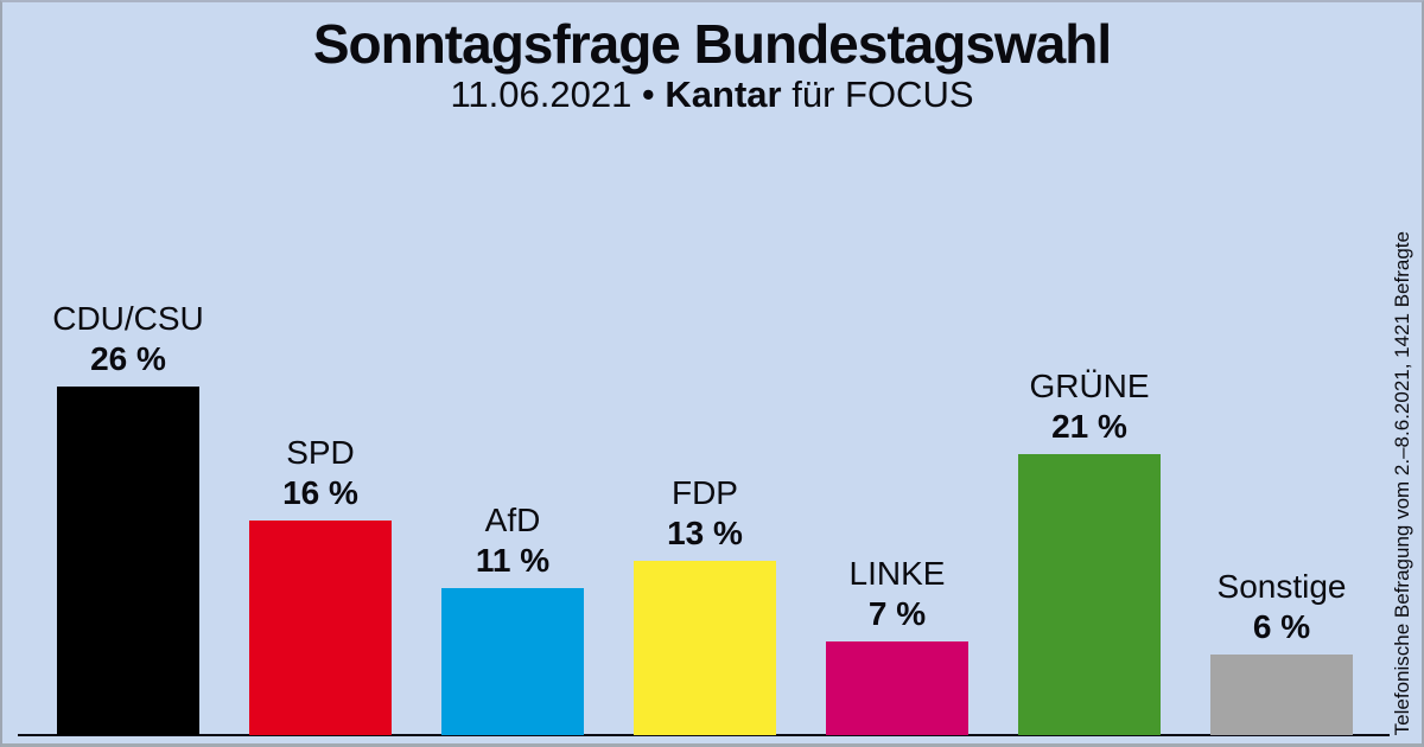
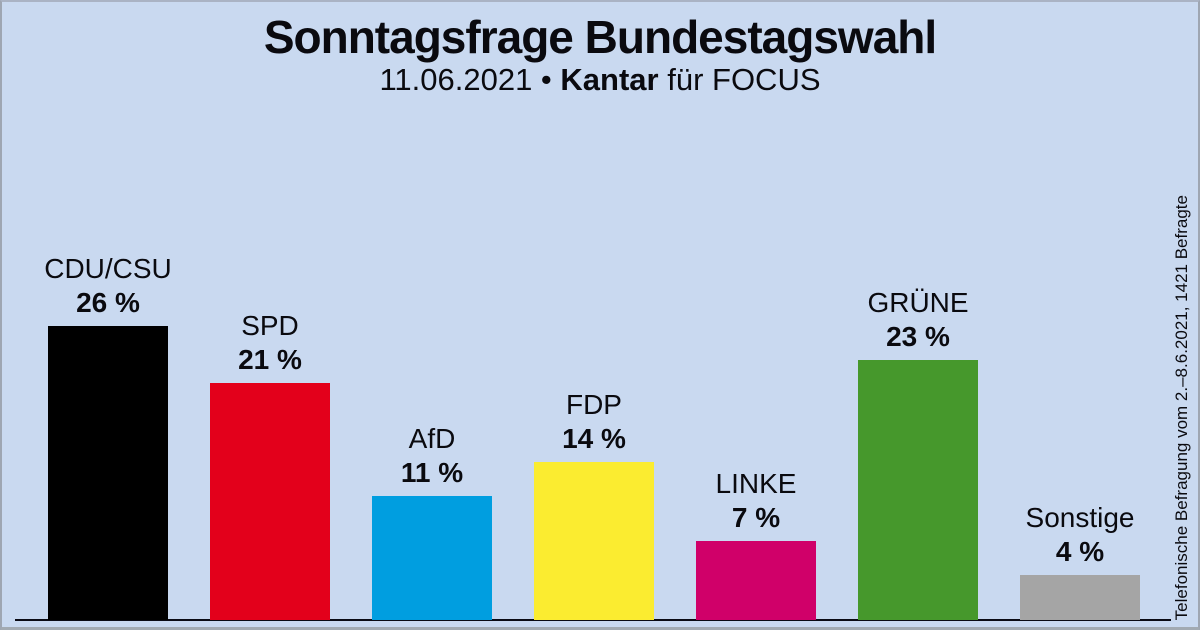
SPD: 16 -> 21
FDP: 13 -> 14
GRÜNE: 21 -> 23
Sonstige: 6 -> 4
